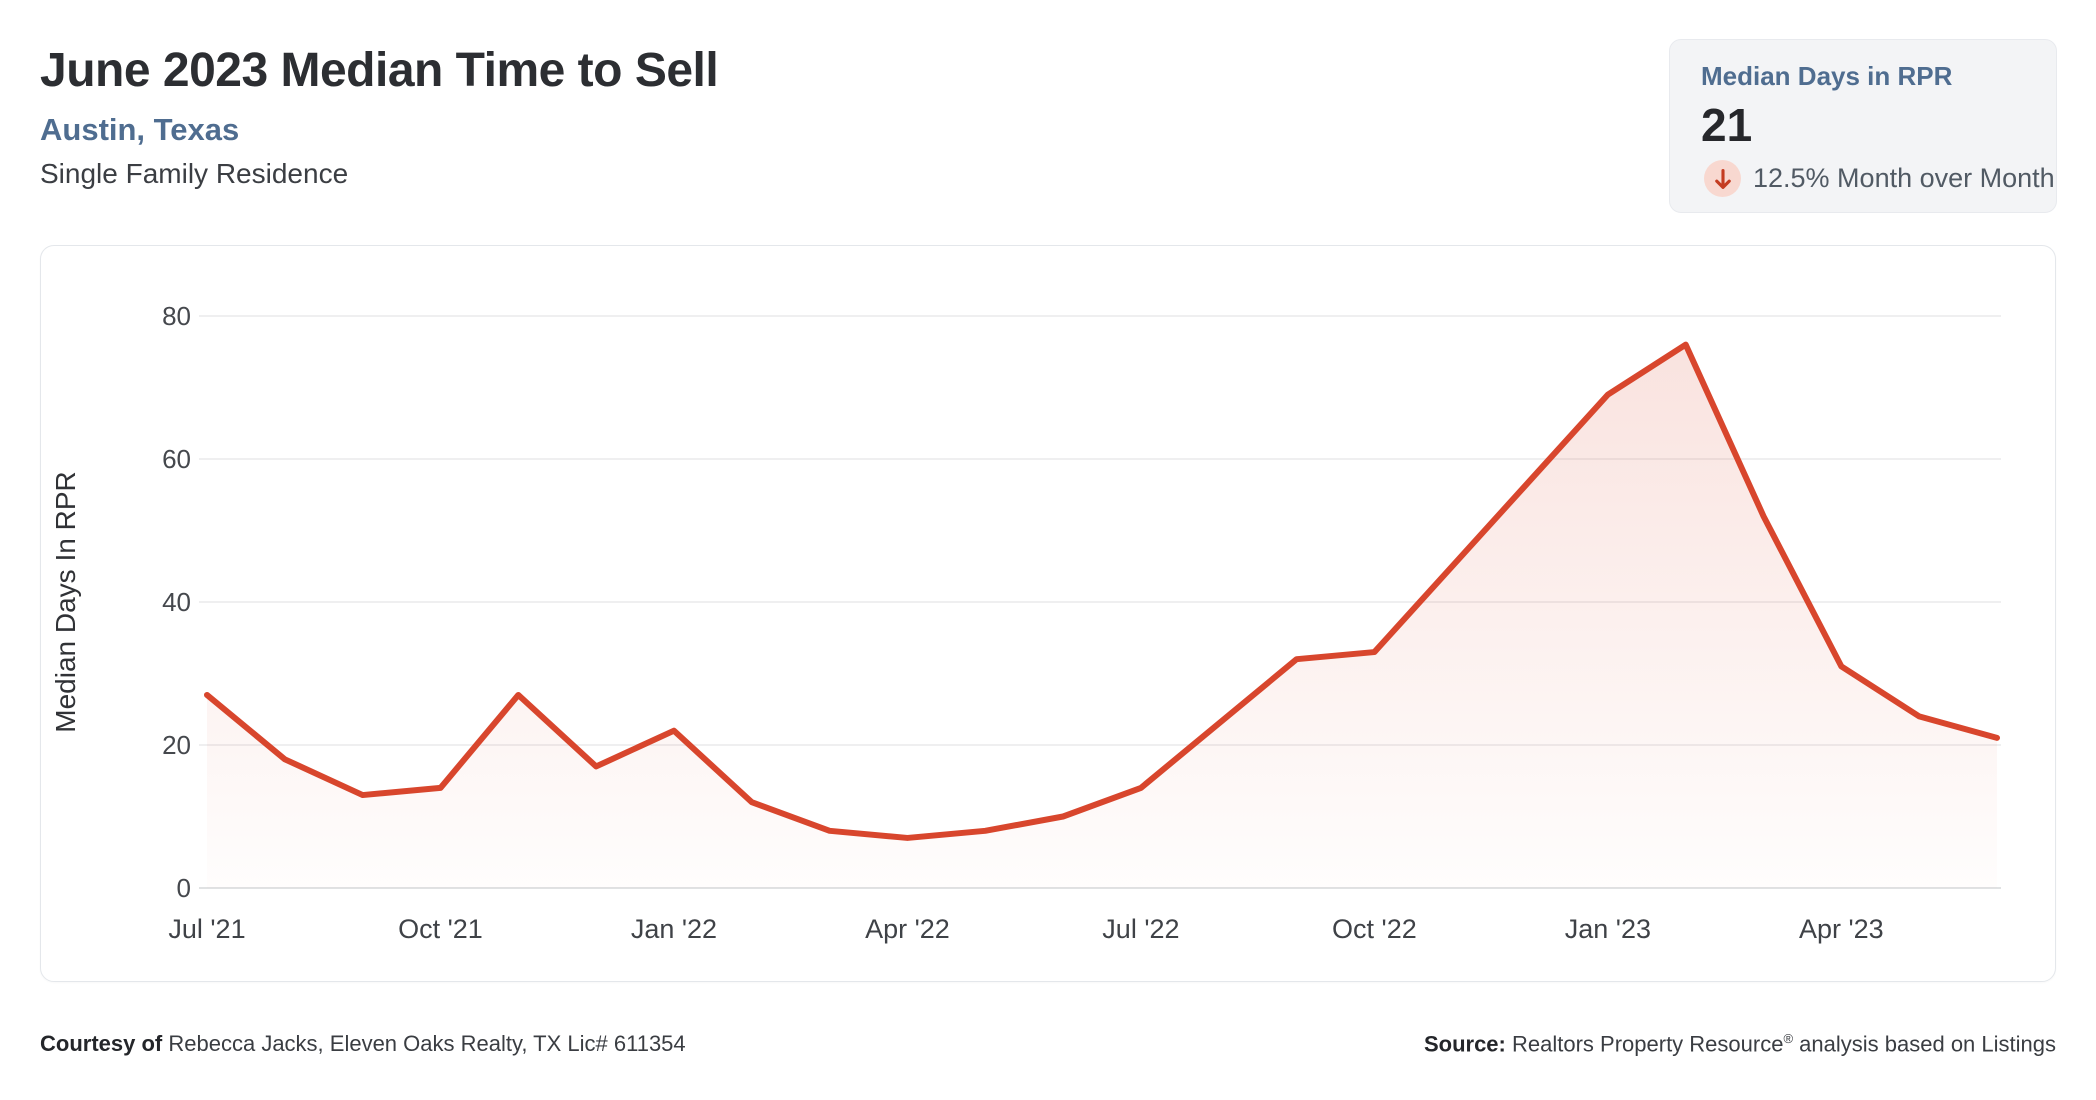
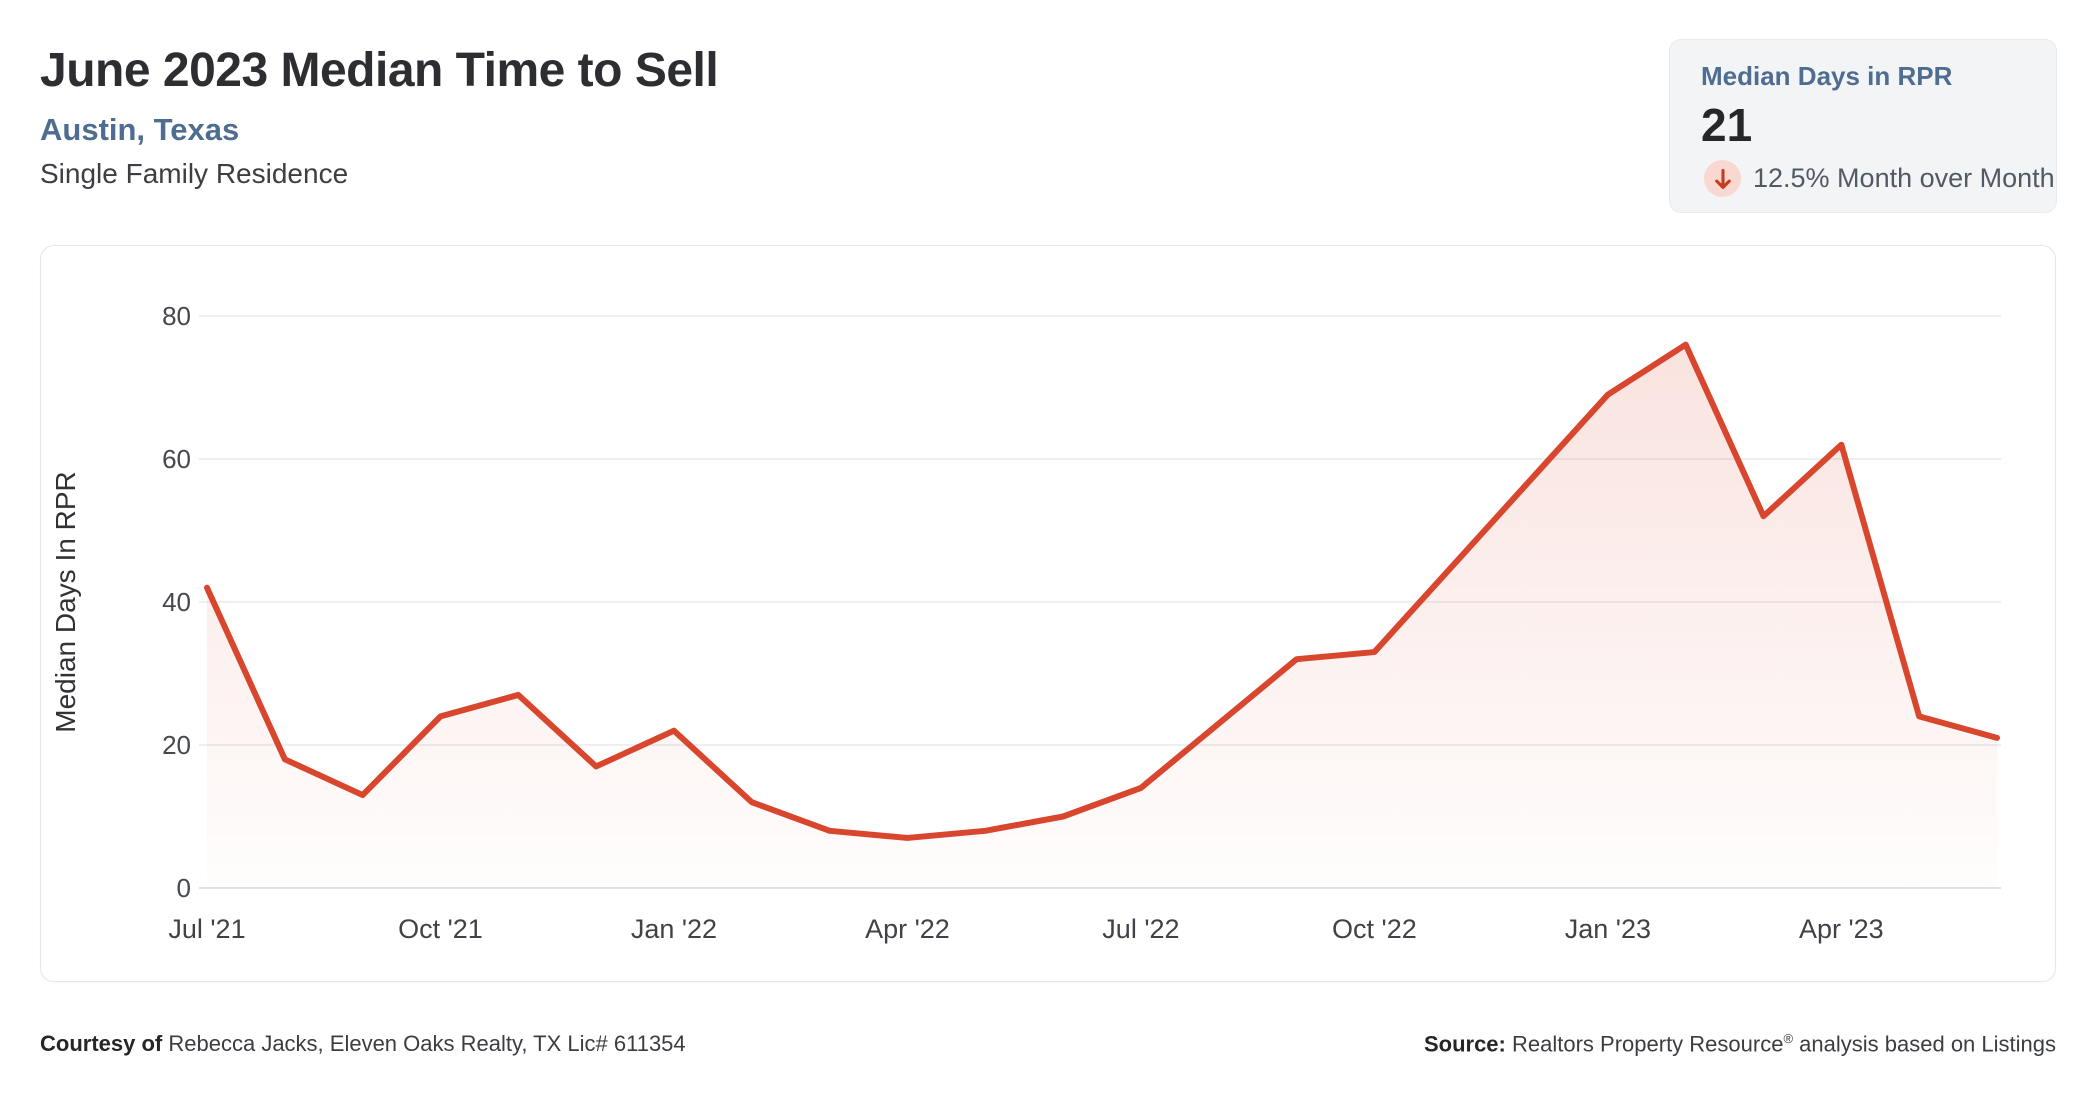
Jul '21: 27 -> 42
Oct '21: 14 -> 24
Apr '23: 31 -> 62
